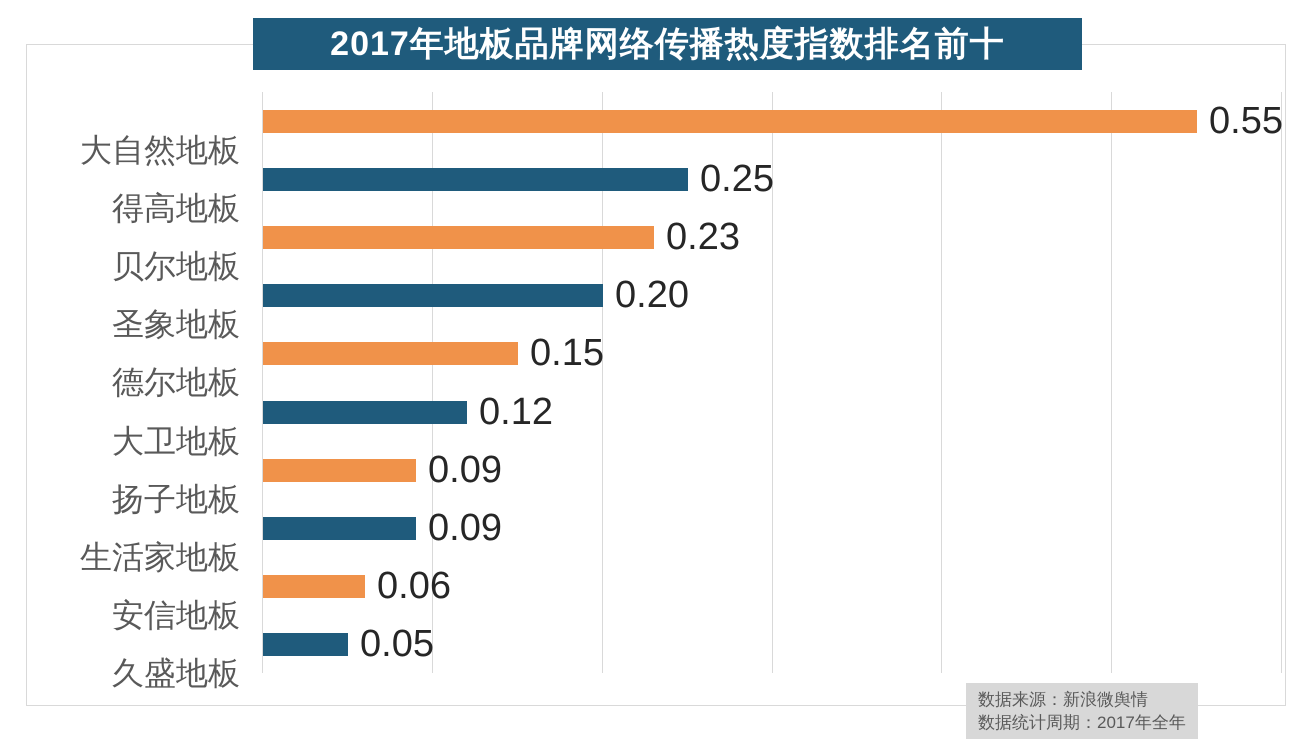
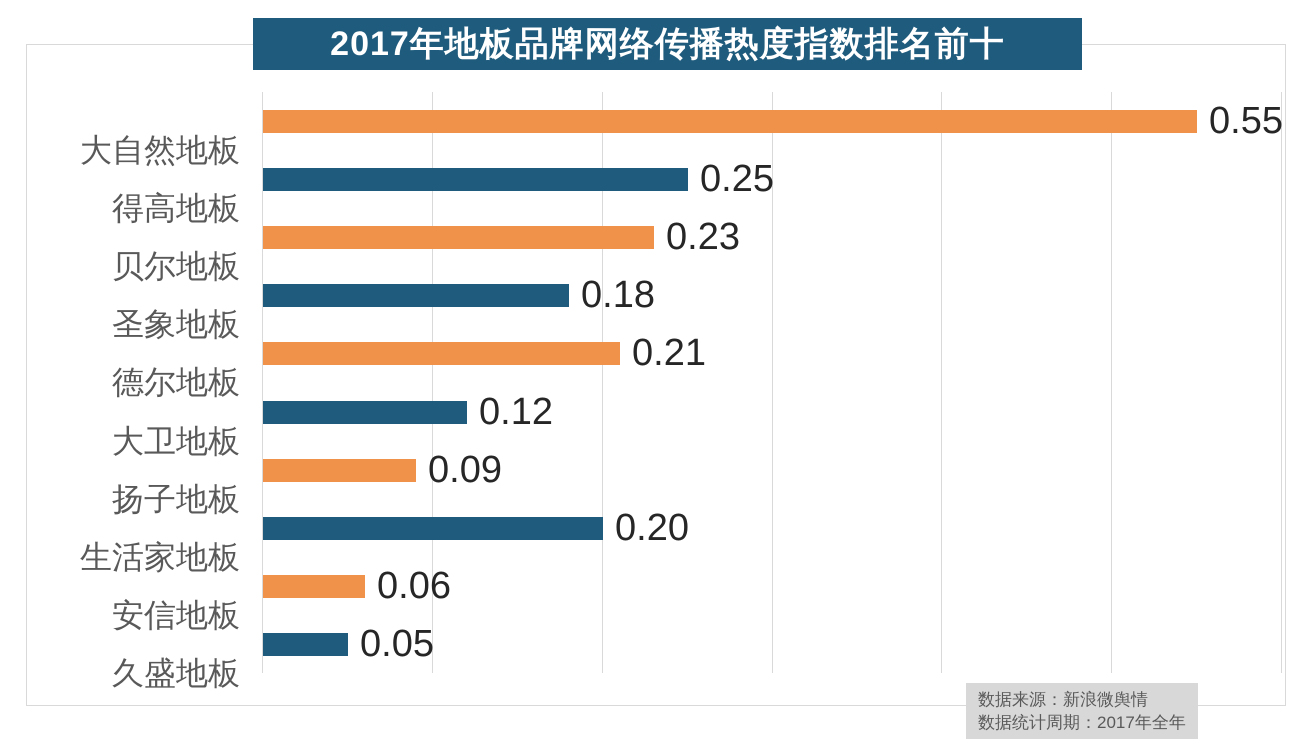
圣象地板: 0.20 -> 0.18
德尔地板: 0.15 -> 0.21
生活家地板: 0.09 -> 0.20
